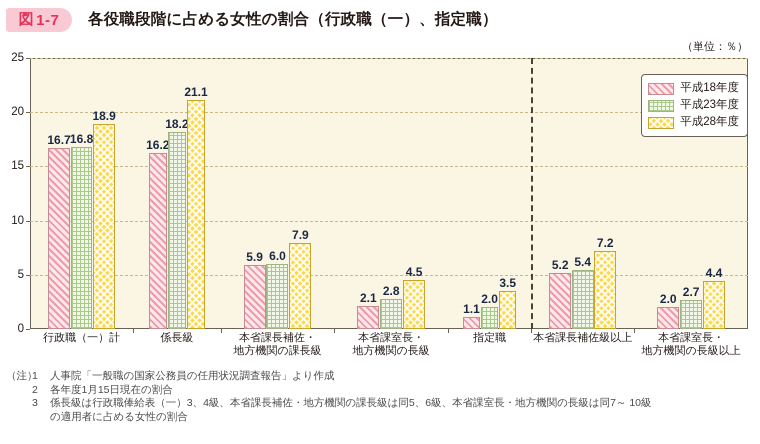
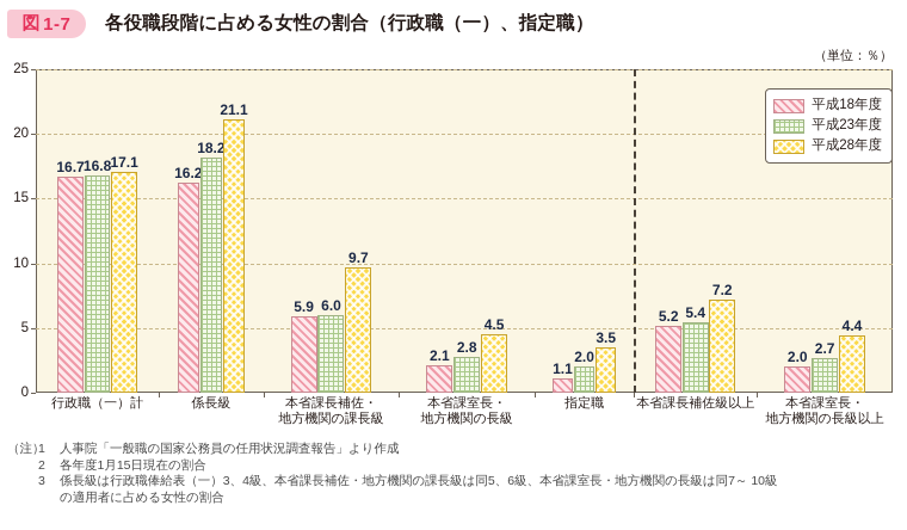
平成28年度/行政職（一）計: 18.9 -> 17.1
平成28年度/本省課長補佐・ 地方機関の課長級: 7.9 -> 9.7
